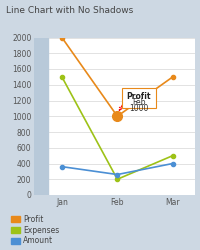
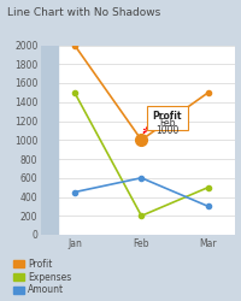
Amount/Jan: 360 -> 450
Amount/Feb: 260 -> 600
Amount/Mar: 400 -> 300
